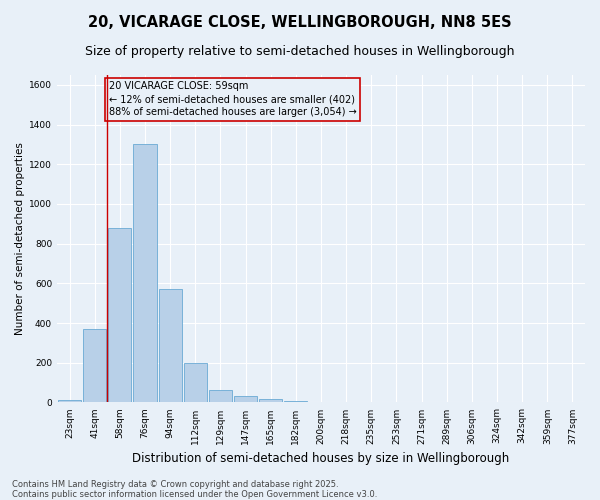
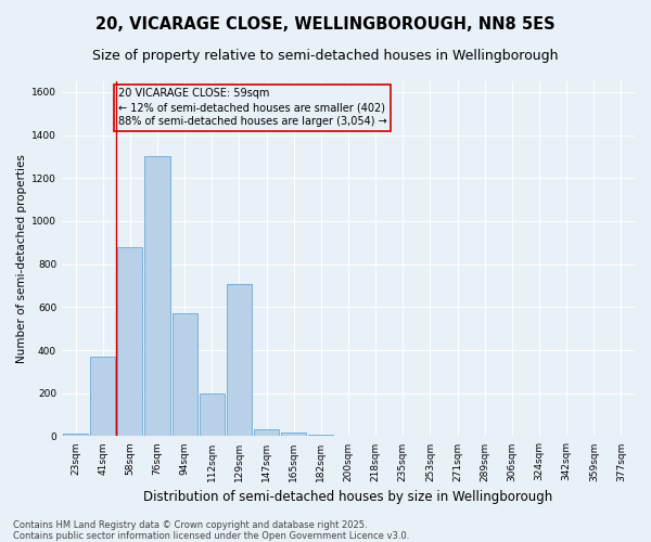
129sqm: 60 -> 710
